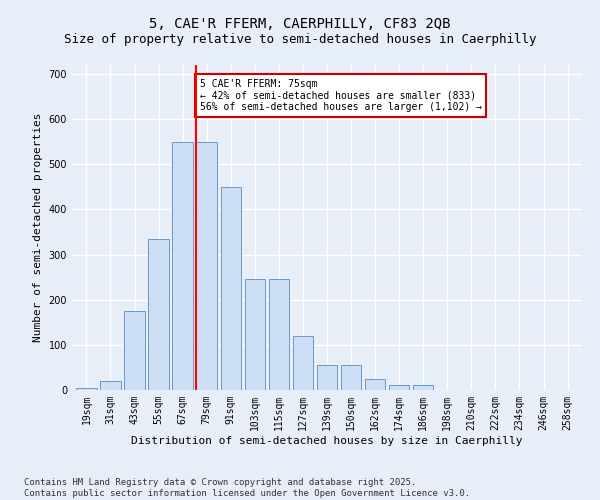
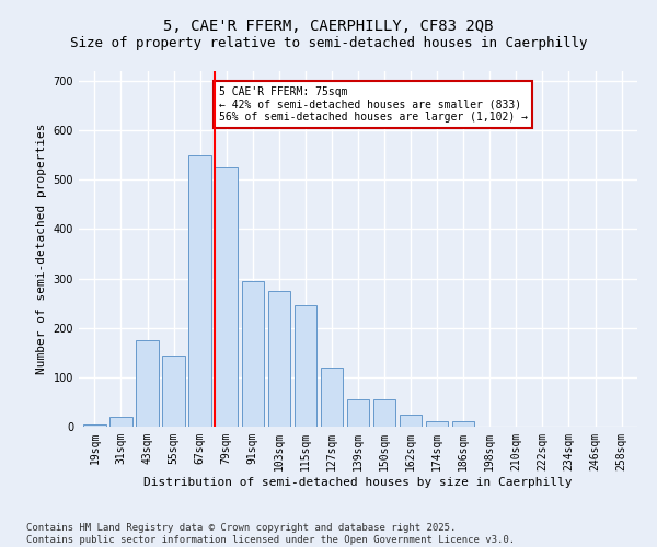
55sqm: 335 -> 145
79sqm: 550 -> 525
91sqm: 450 -> 295
103sqm: 245 -> 275
